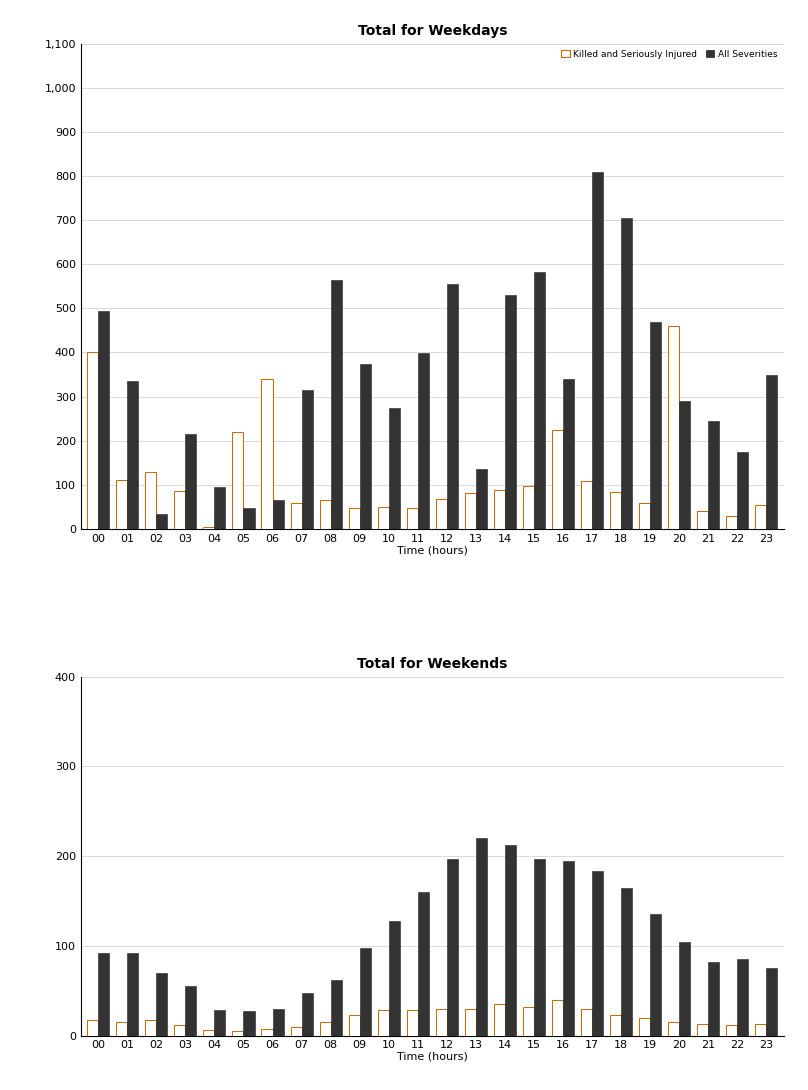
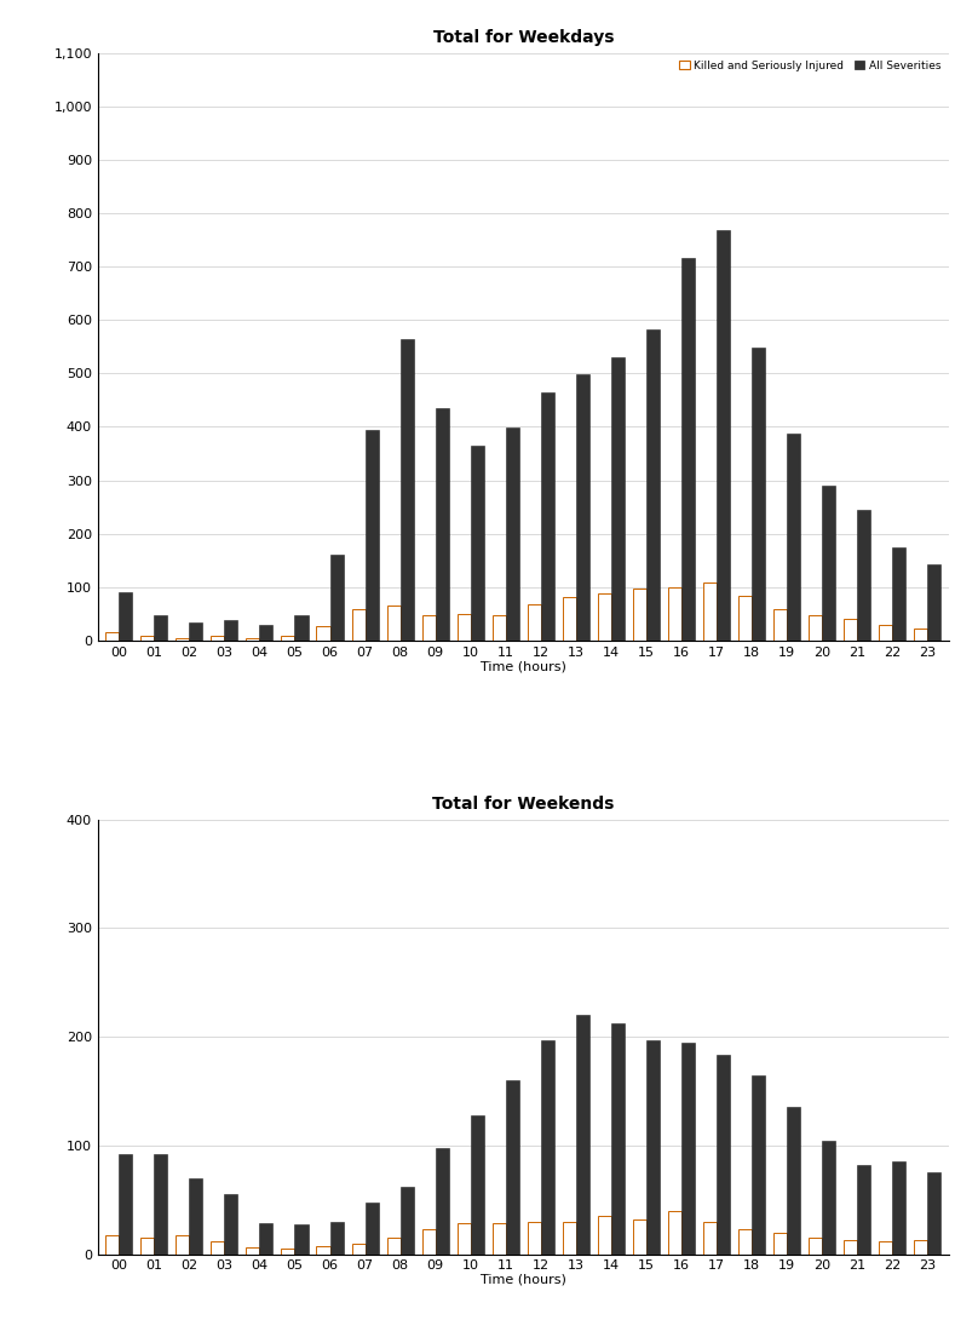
Total for Weekdays/Killed and Seriously Injured/00: 400 -> 15
Total for Weekdays/All Severities/00: 495 -> 90
Total for Weekdays/Killed and Seriously Injured/01: 110 -> 8
Total for Weekdays/All Severities/01: 335 -> 47
Total for Weekdays/Killed and Seriously Injured/02: 130 -> 5
Total for Weekdays/Killed and Seriously Injured/03: 85 -> 8
Total for Weekdays/All Severities/03: 215 -> 38
Total for Weekdays/All Severities/04: 95 -> 30
Total for Weekdays/Killed and Seriously Injured/05: 220 -> 10
Total for Weekdays/Killed and Seriously Injured/06: 340 -> 28
Total for Weekdays/All Severities/06: 65 -> 160
Total for Weekdays/All Severities/07: 315 -> 395
Total for Weekdays/All Severities/09: 375 -> 435
Total for Weekdays/All Severities/10: 275 -> 365
Total for Weekdays/All Severities/12: 555 -> 465
Total for Weekdays/All Severities/13: 135 -> 498
Total for Weekdays/Killed and Seriously Injured/16: 225 -> 100
Total for Weekdays/All Severities/16: 340 -> 715
Total for Weekdays/All Severities/17: 810 -> 768
Total for Weekdays/All Severities/18: 705 -> 548
Total for Weekdays/All Severities/19: 470 -> 388
Total for Weekdays/Killed and Seriously Injured/20: 460 -> 47
Total for Weekdays/Killed and Seriously Injured/23: 55 -> 22
Total for Weekdays/All Severities/23: 350 -> 143
